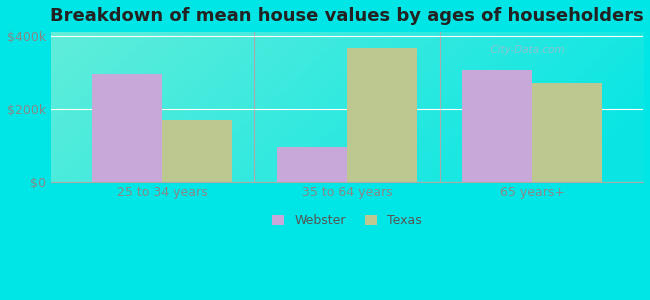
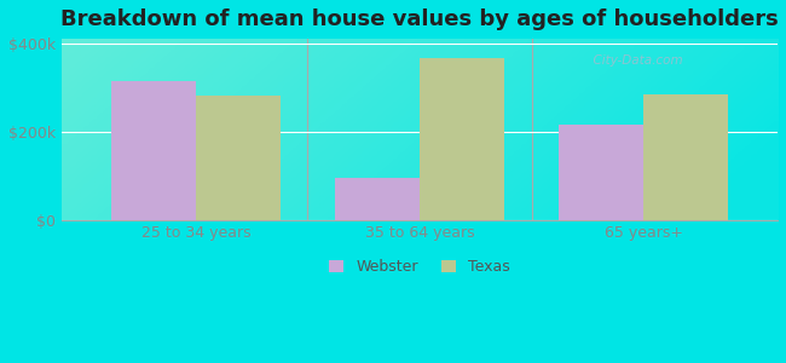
Webster/25 to 34 years: $295k -> $315k
Texas/25 to 34 years: $170k -> $280k
Webster/65 years+: $305k -> $215k
Texas/65 years+: $270k -> $285k
